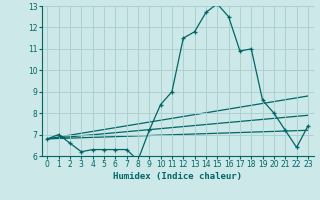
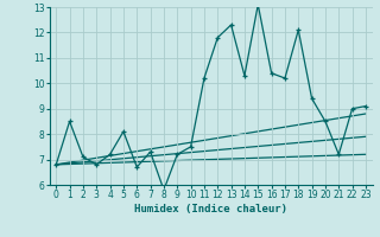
1: 7.0 -> 8.5
2: 6.6 -> 7.1
3: 6.2 -> 6.8
4: 6.3 -> 7.2
5: 6.3 -> 8.1
6: 6.3 -> 6.7
7: 6.3 -> 7.3
10: 8.4 -> 7.5
11: 9.0 -> 10.2
12: 11.5 -> 11.8
13: 11.8 -> 12.3
14: 12.7 -> 10.3
16: 12.5 -> 10.4
17: 10.9 -> 10.2
18: 11.0 -> 12.1
19: 8.6 -> 9.4
20: 8.0 -> 8.5
22: 6.4 -> 9.0
23: 7.4 -> 9.1
